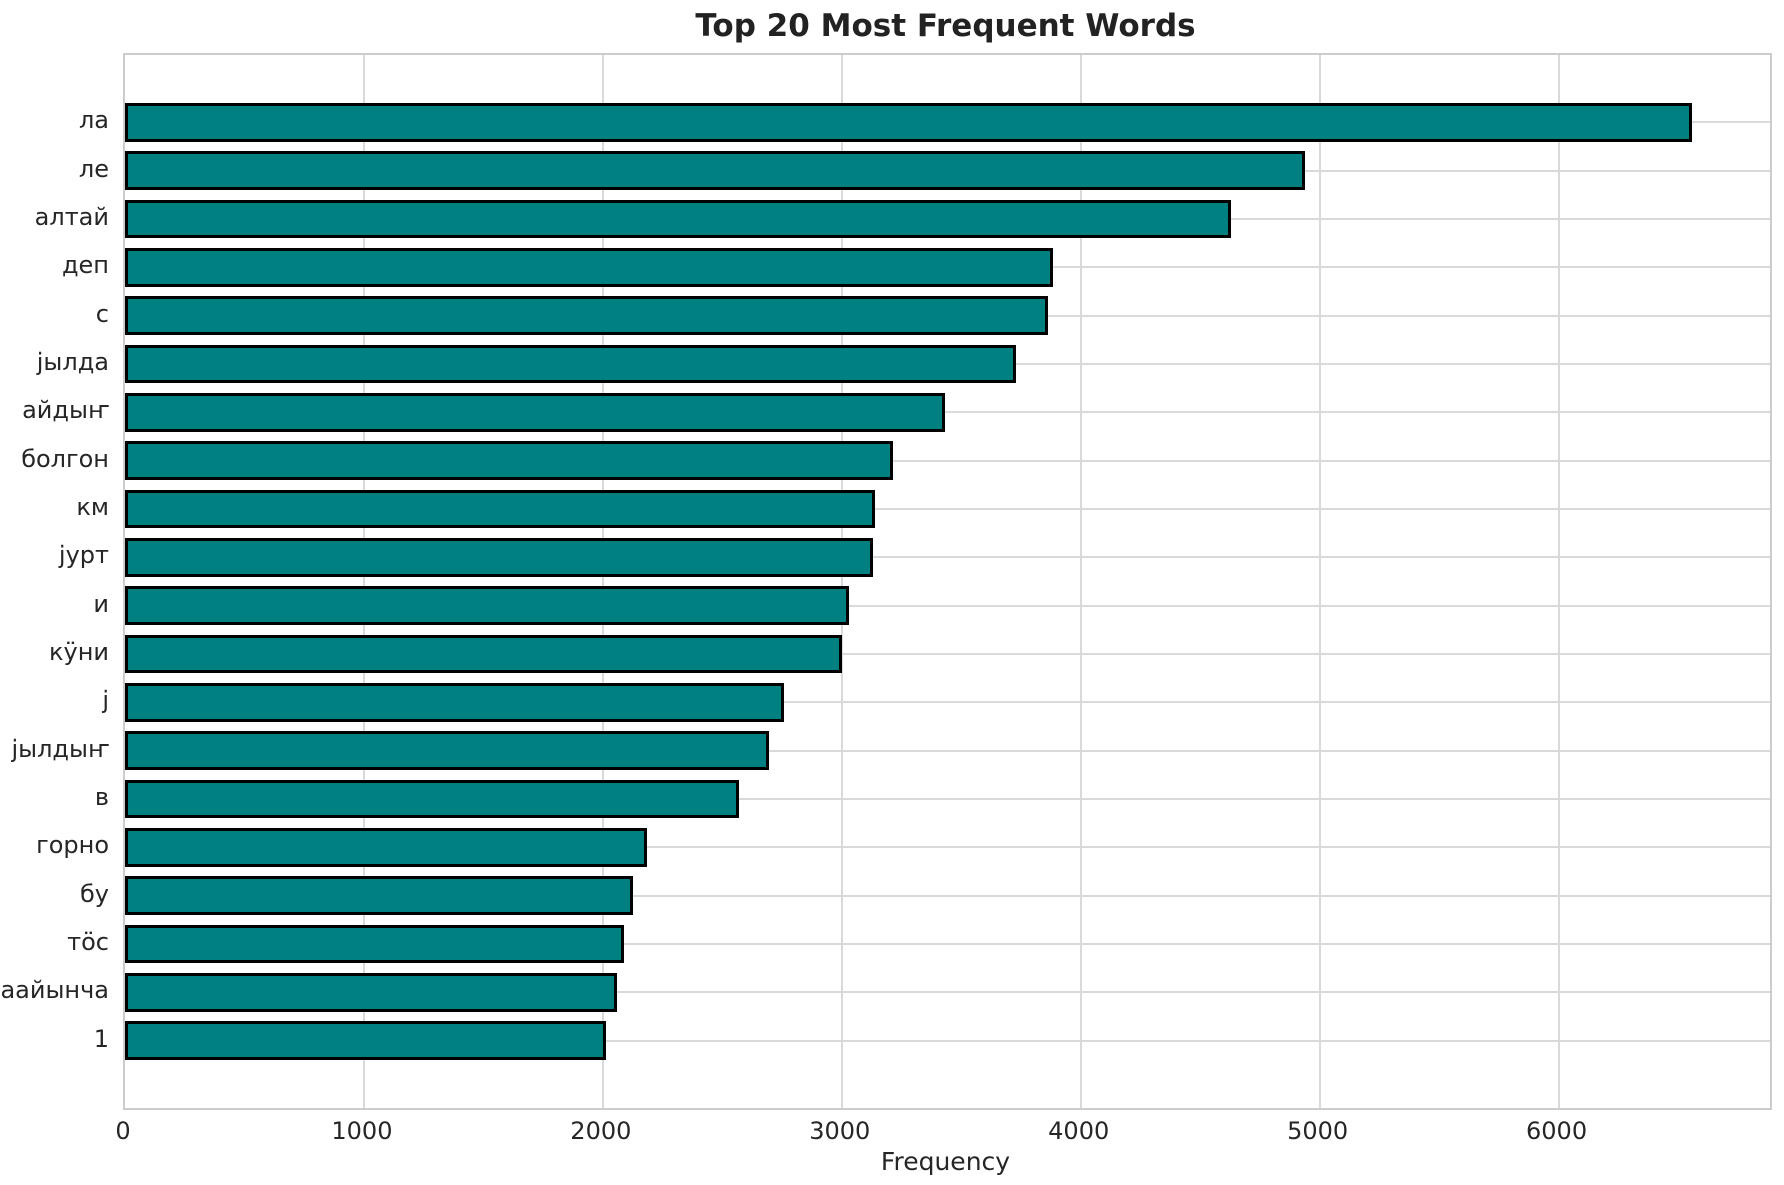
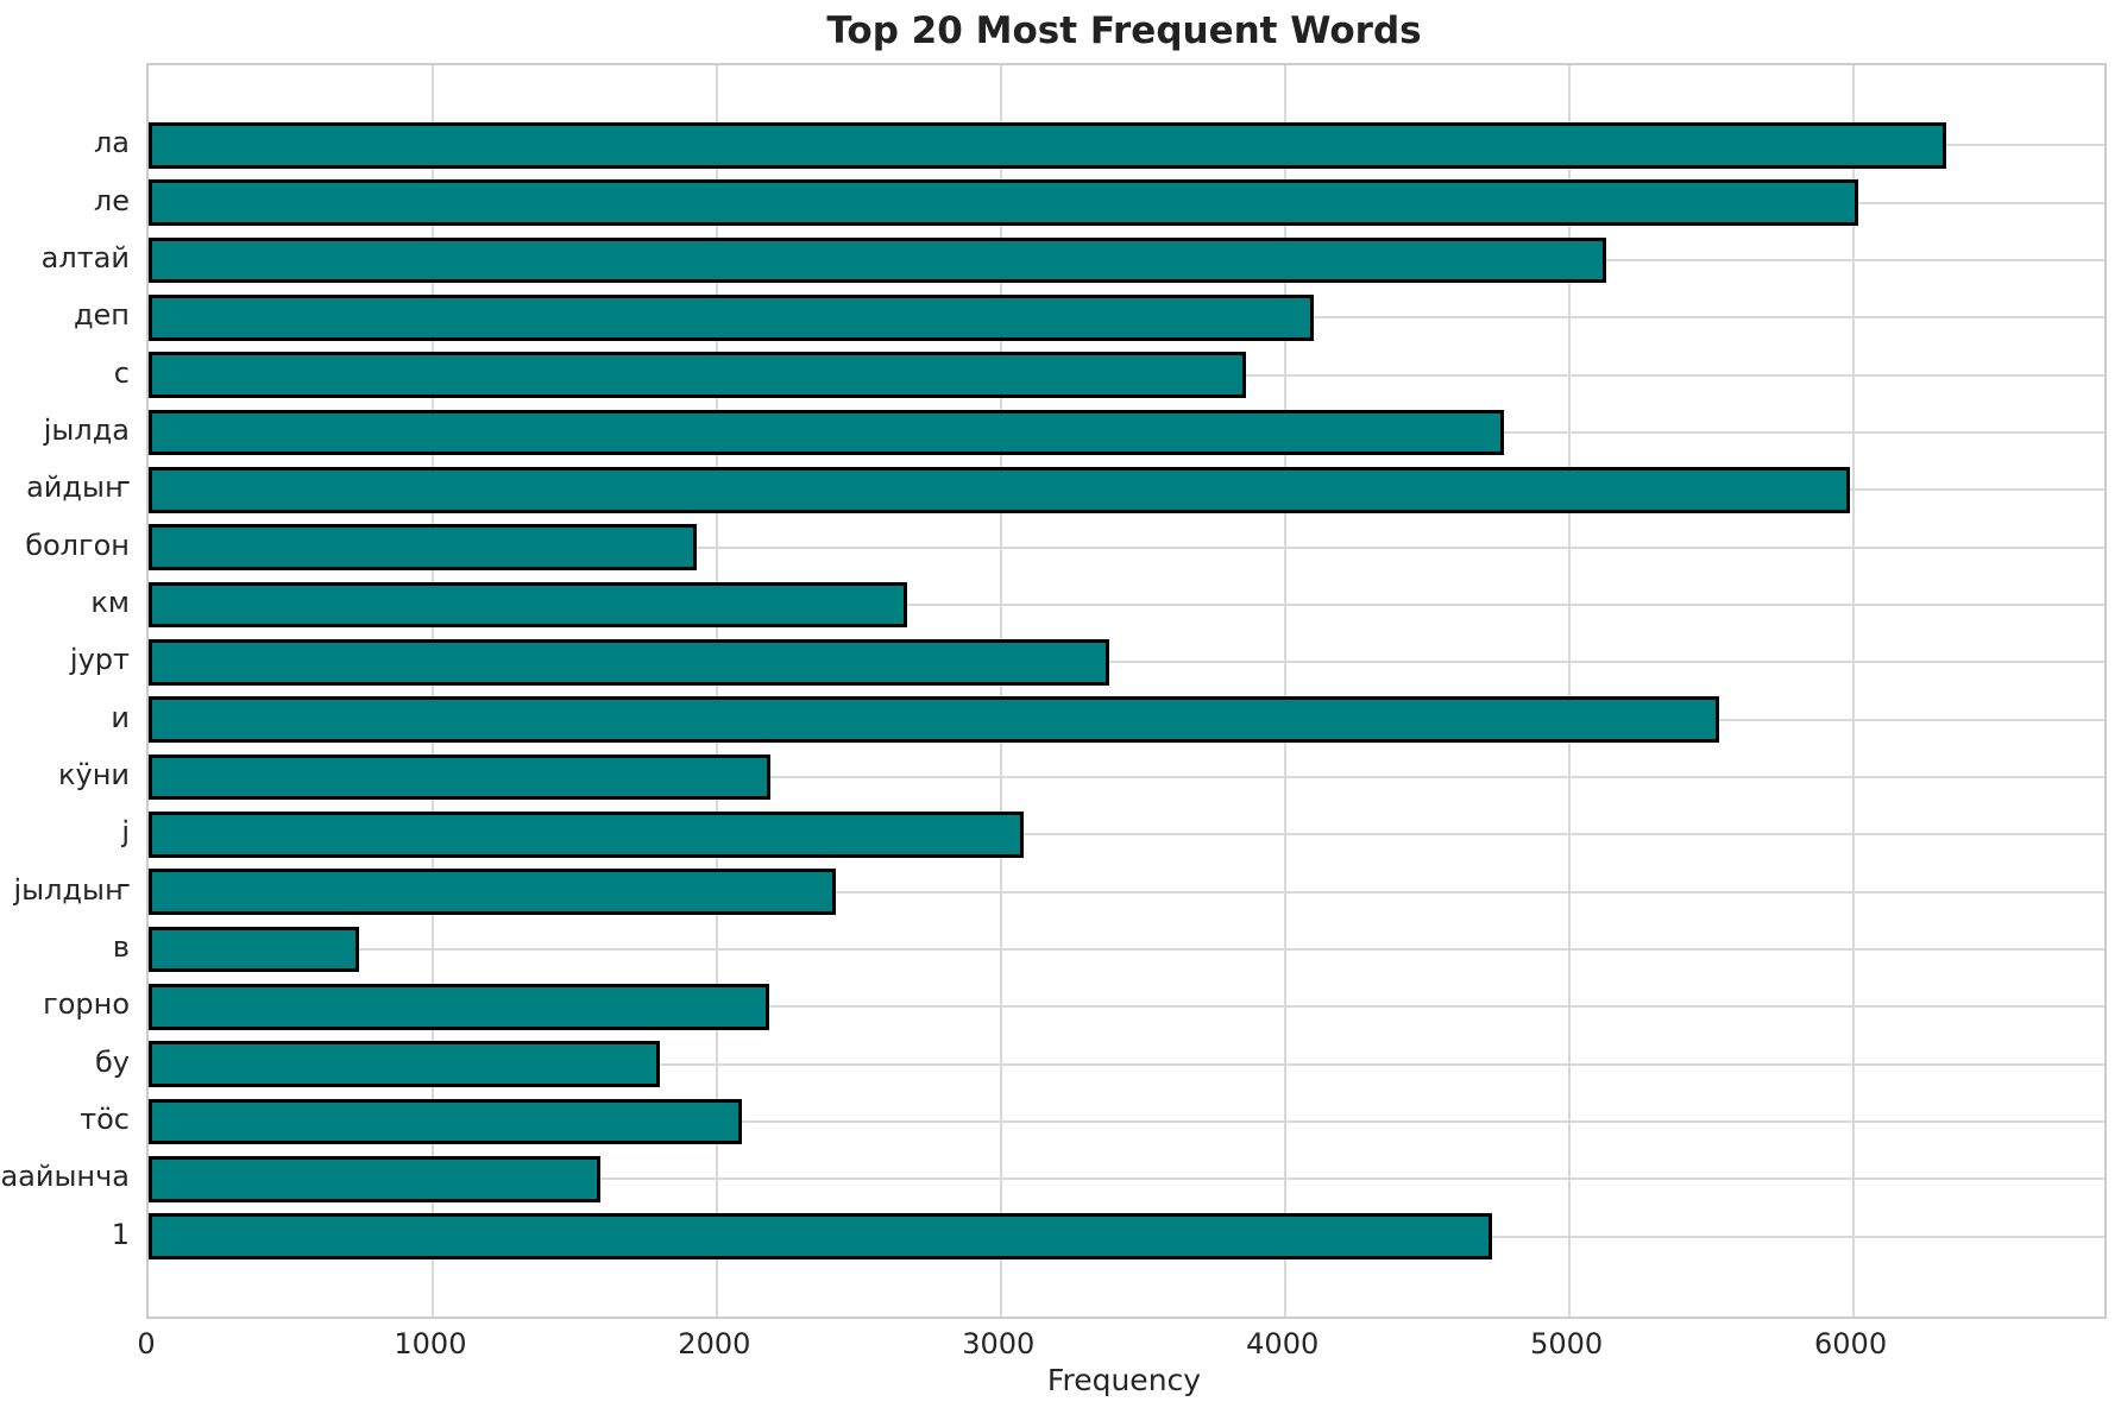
ла: 6560 -> 6330
ле: 4940 -> 6020
алтай: 4630 -> 5130
деп: 3880 -> 4100
јылда: 3730 -> 4770
айдыҥ: 3430 -> 5990
болгон: 3220 -> 1930
км: 3140 -> 2670
јурт: 3130 -> 3380
и: 3030 -> 5530
кӱни: 3000 -> 2190
ј: 2760 -> 3080
јылдыҥ: 2700 -> 2420
в: 2570 -> 740
бу: 2120 -> 1800
аайынча: 2060 -> 1590
1: 2020 -> 4730
